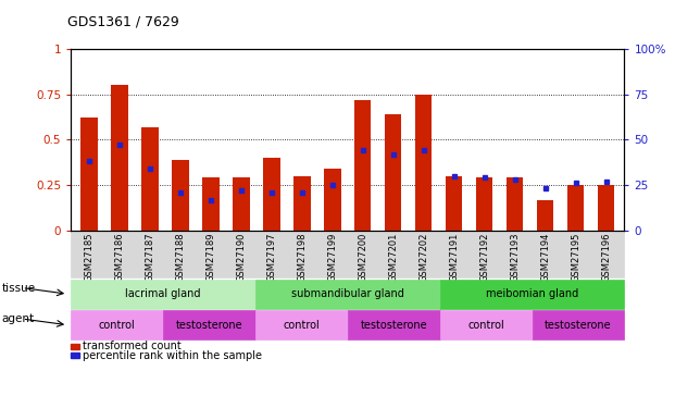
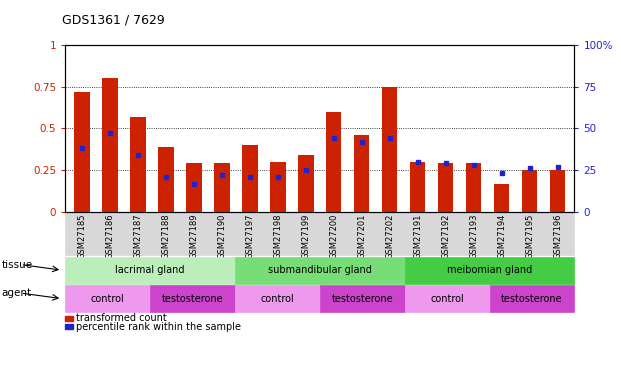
GSM27185: 0.62 -> 0.72
GSM27200: 0.72 -> 0.60
GSM27201: 0.64 -> 0.46
